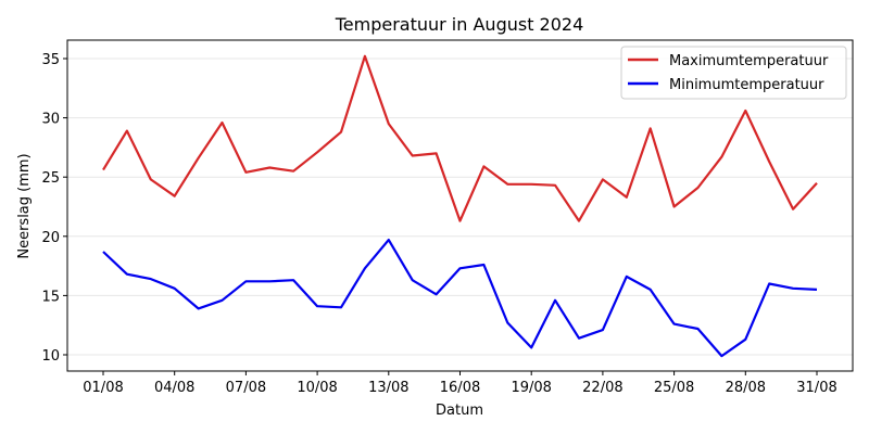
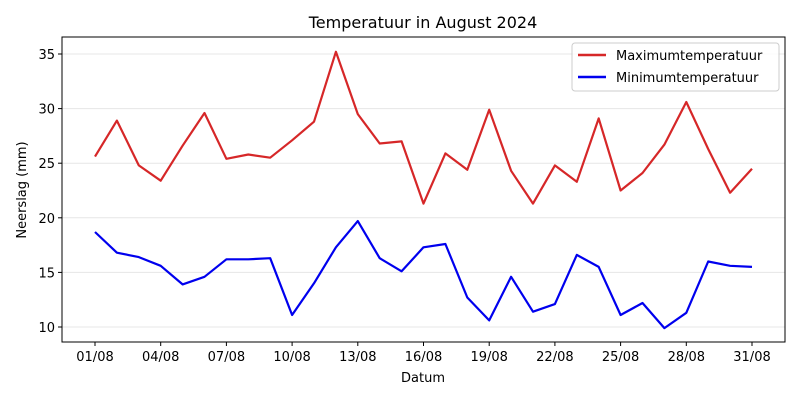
Minimumtemperatuur/10/08: 14.1 -> 11.1
Maximumtemperatuur/19/08: 24.4 -> 29.9
Minimumtemperatuur/25/08: 12.6 -> 11.1
